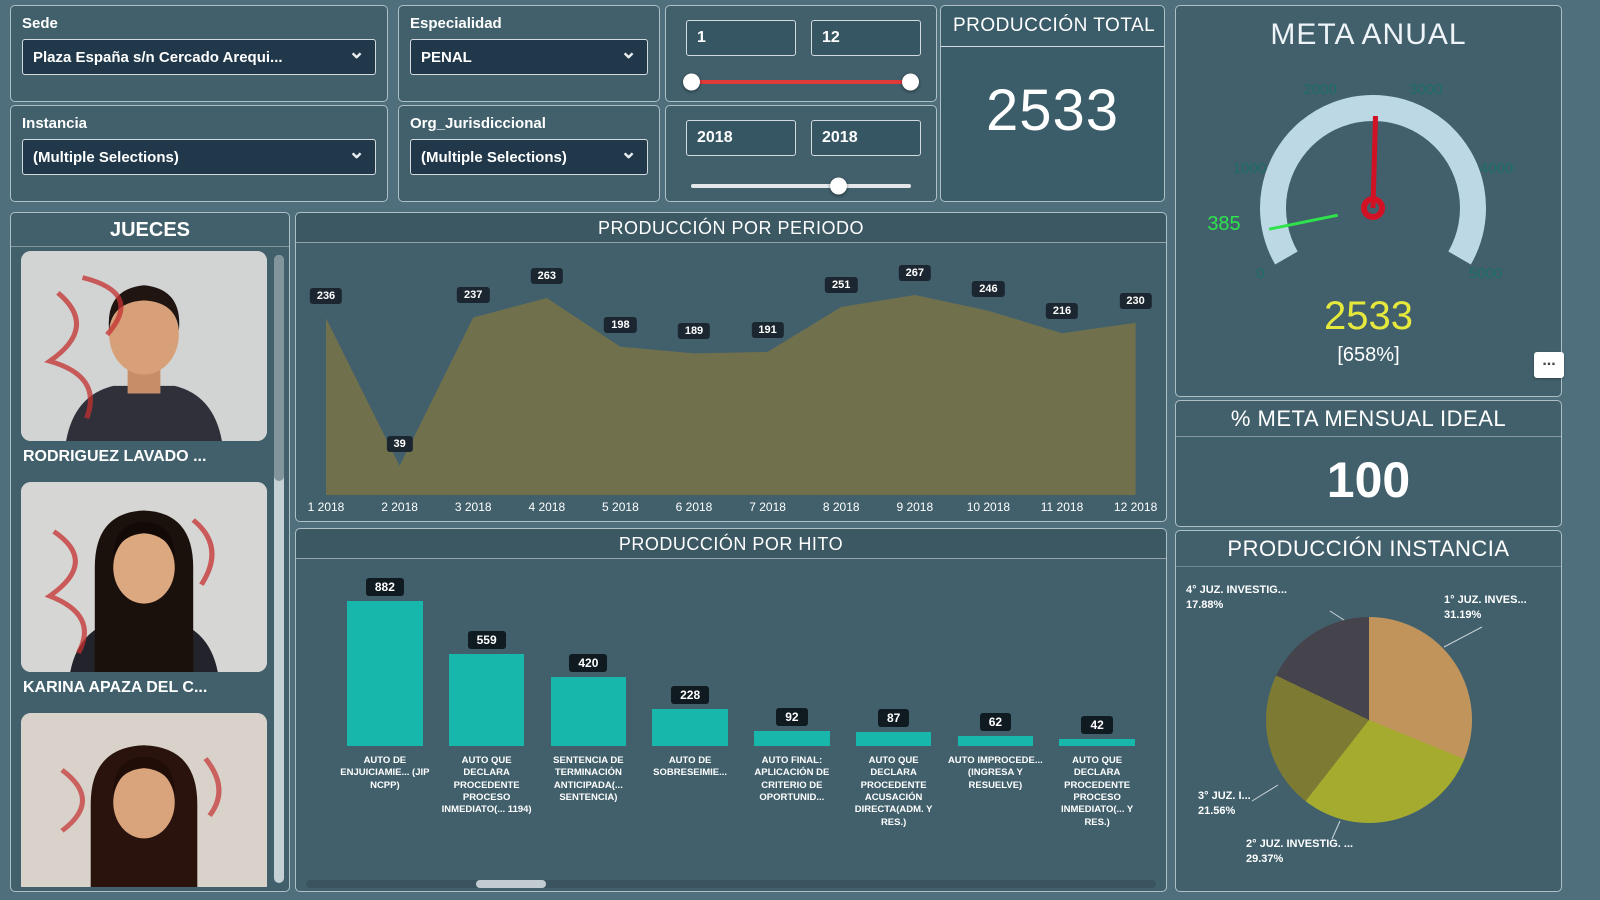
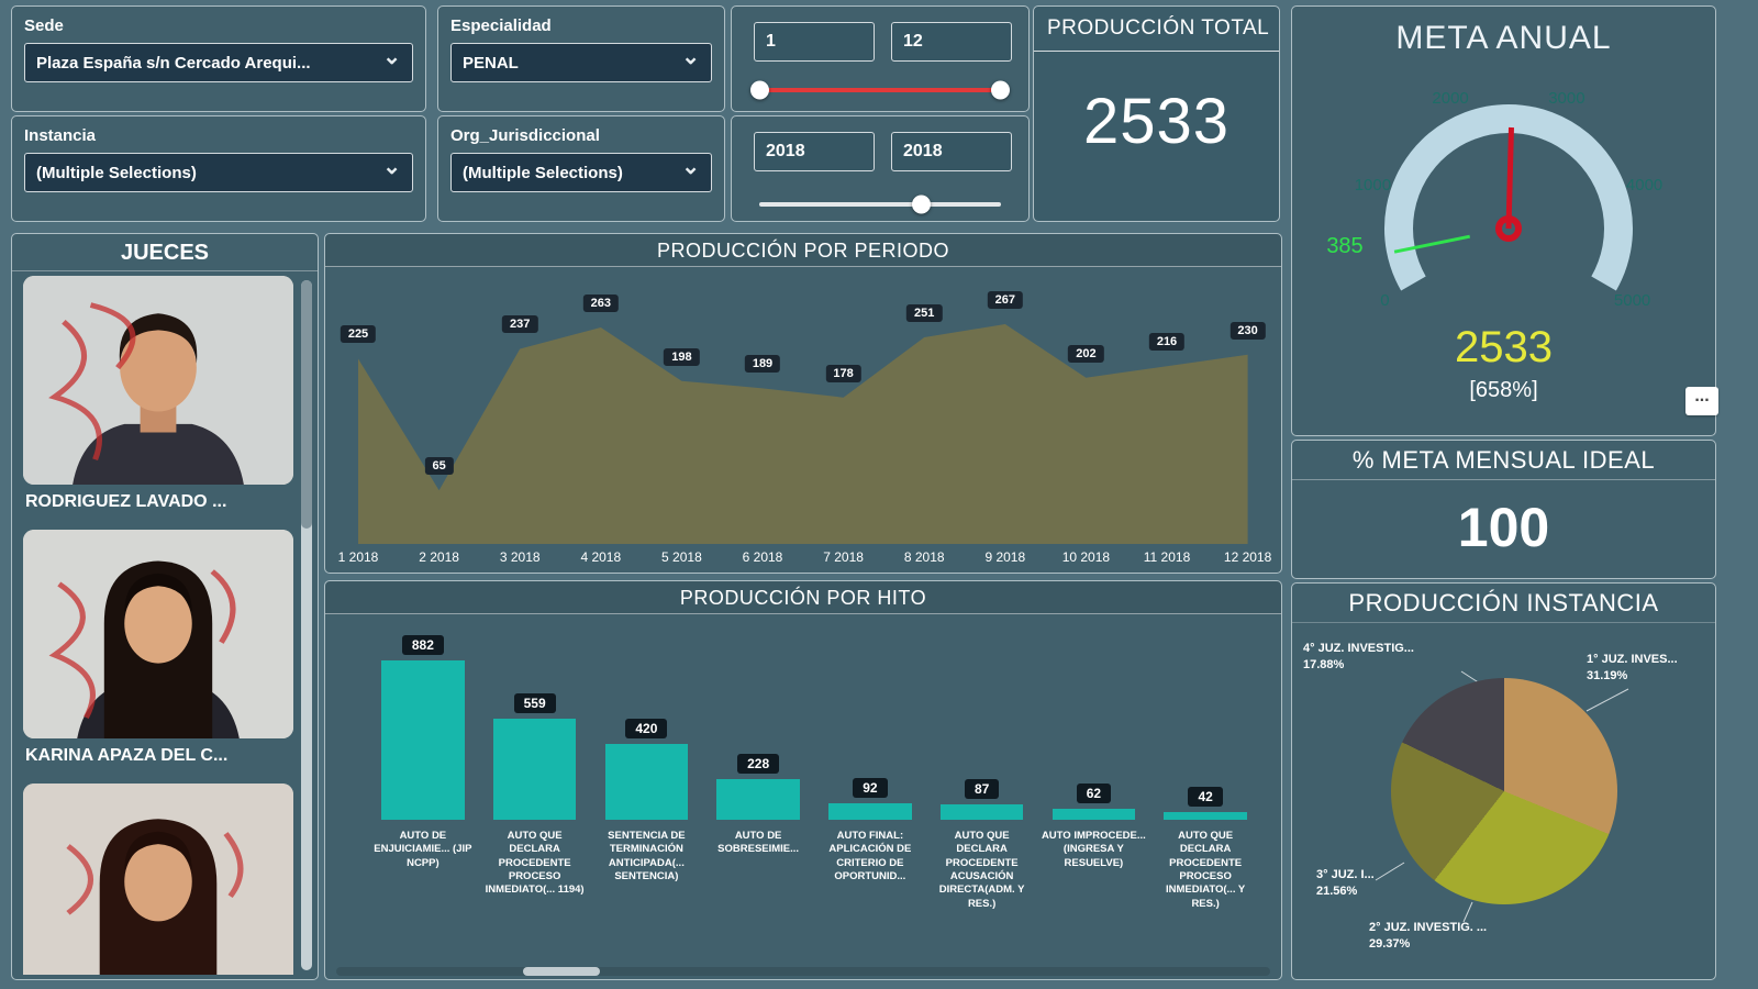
PRODUCCIÓN POR PERIODO/1 2018: 236 -> 225
PRODUCCIÓN POR PERIODO/2 2018: 39 -> 65
PRODUCCIÓN POR PERIODO/7 2018: 191 -> 178
PRODUCCIÓN POR PERIODO/10 2018: 246 -> 202
